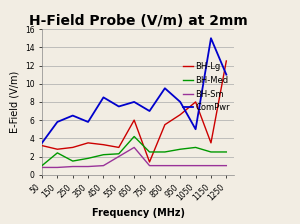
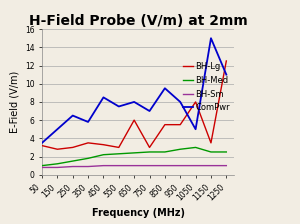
BH-Med/150: 2.4 -> 1.2
ComPwr/150: 5.8 -> 5.0
BH-Sm/550: 2.0 -> 1.0
BH-Med/650: 4.2 -> 2.4
BH-Sm/650: 3.0 -> 1.0
BH-Lg/750: 1.4 -> 3.0
BH-Lg/950: 6.6 -> 5.5
